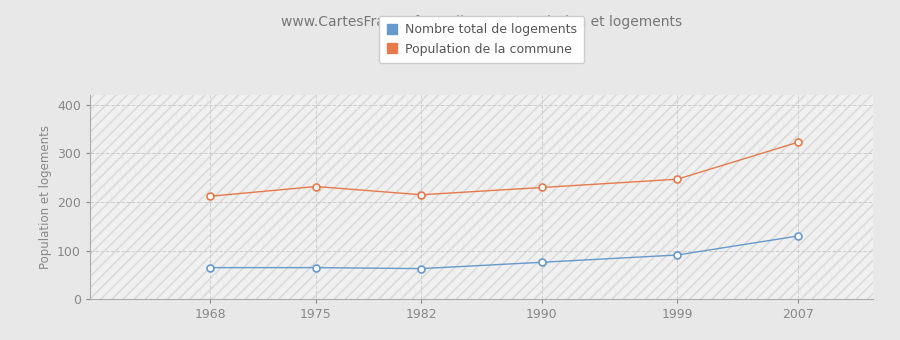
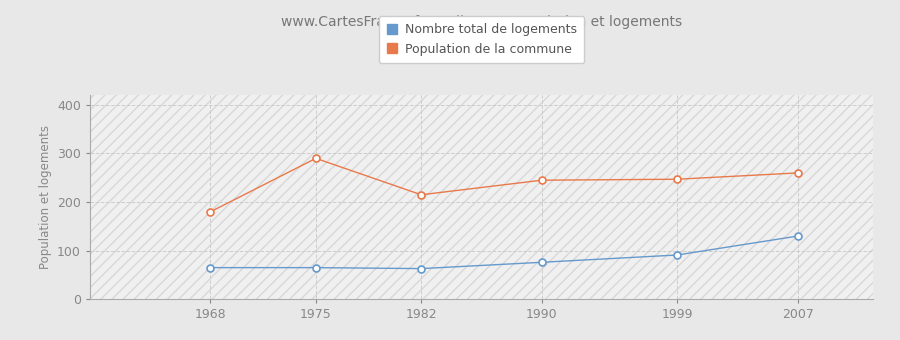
Population de la commune/1968: 212 -> 180
Population de la commune/1975: 232 -> 290
Population de la commune/1990: 230 -> 245
Population de la commune/2007: 323 -> 260
